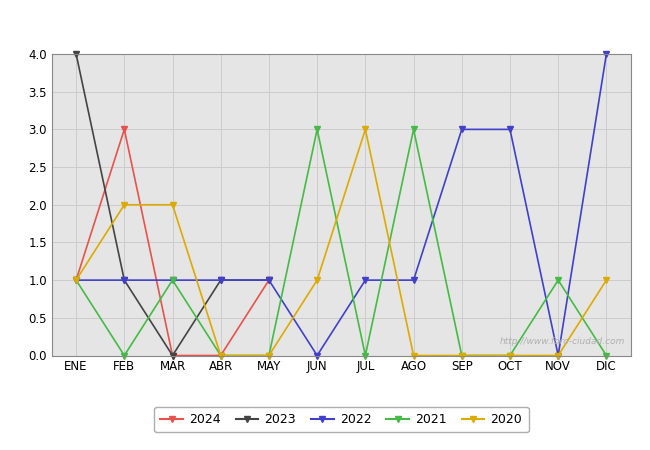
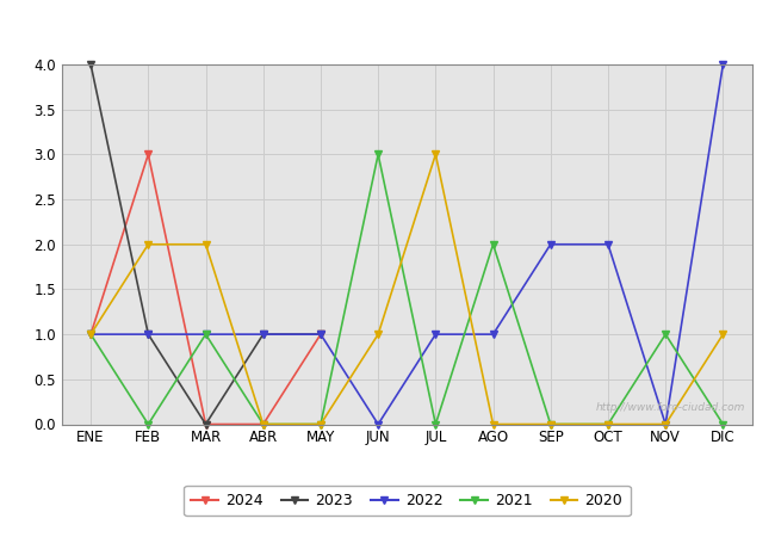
2021/AGO: 3 -> 2
2022/SEP: 3 -> 2
2022/OCT: 3 -> 2
